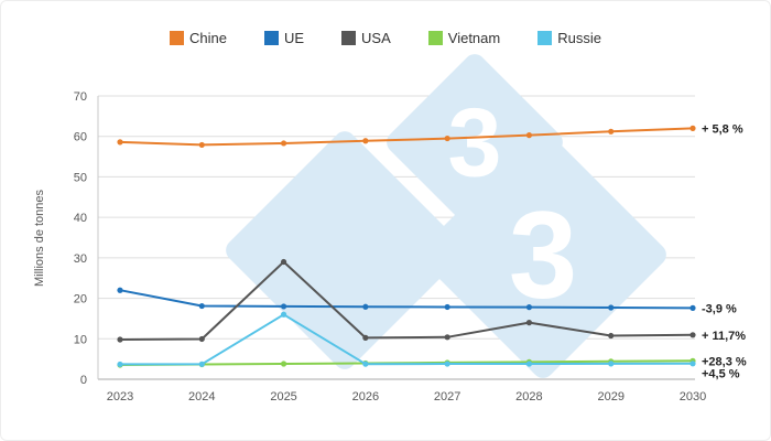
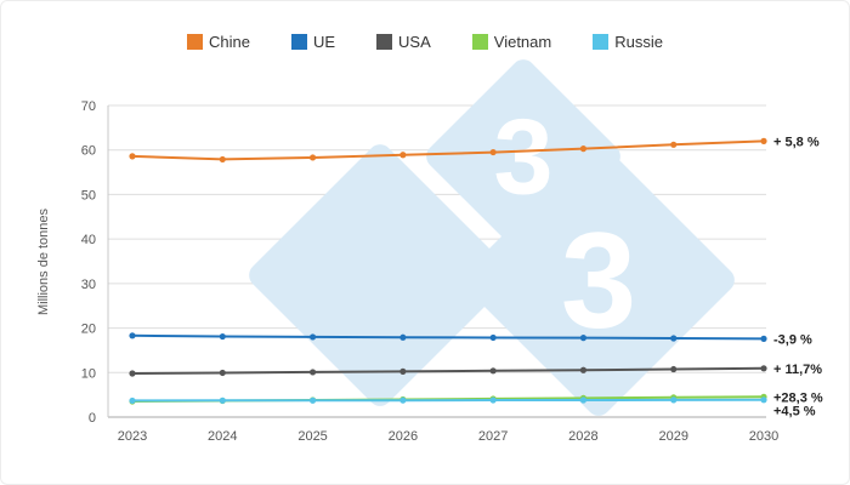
UE/2023: 22 -> 18
USA/2025: 29 -> 10
Russie/2025: 16 -> 4
USA/2028: 14 -> 11
